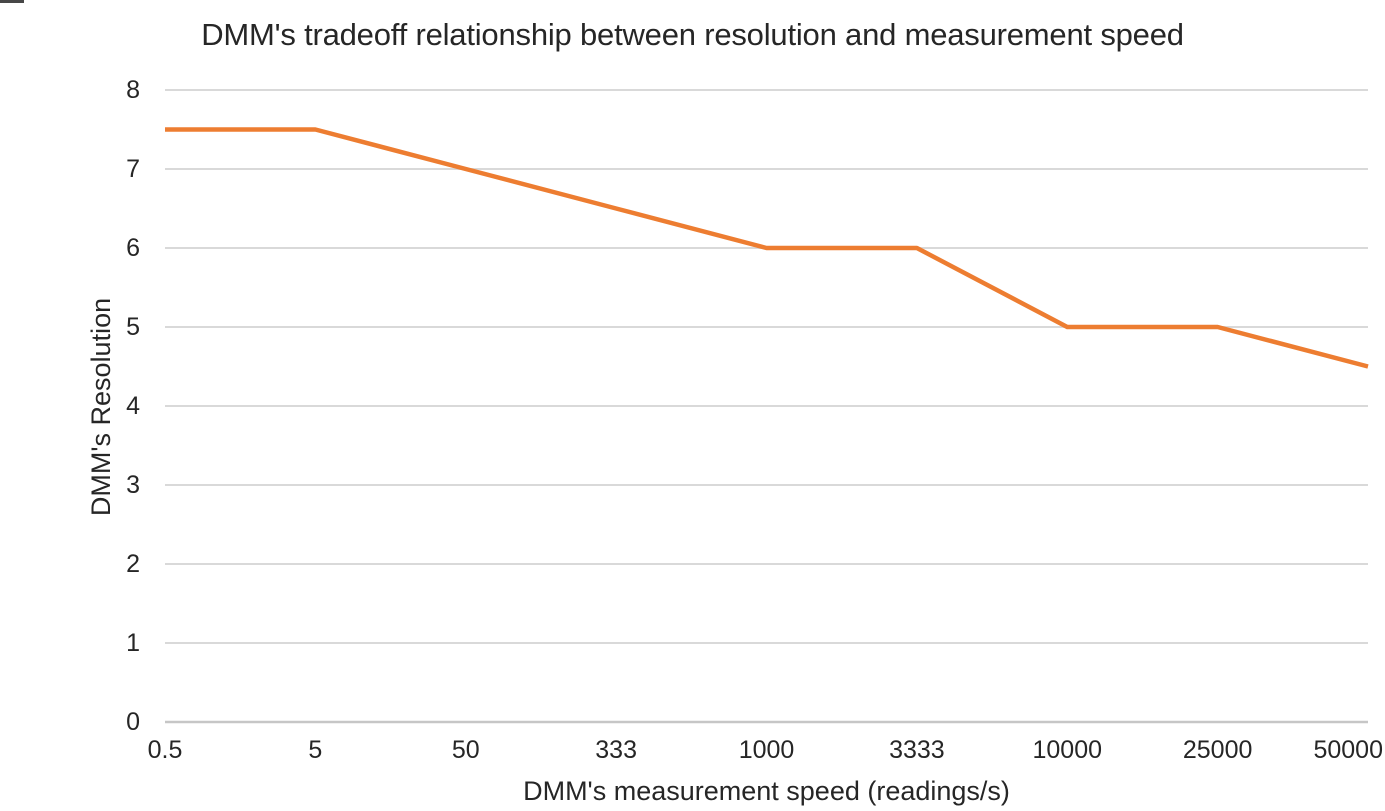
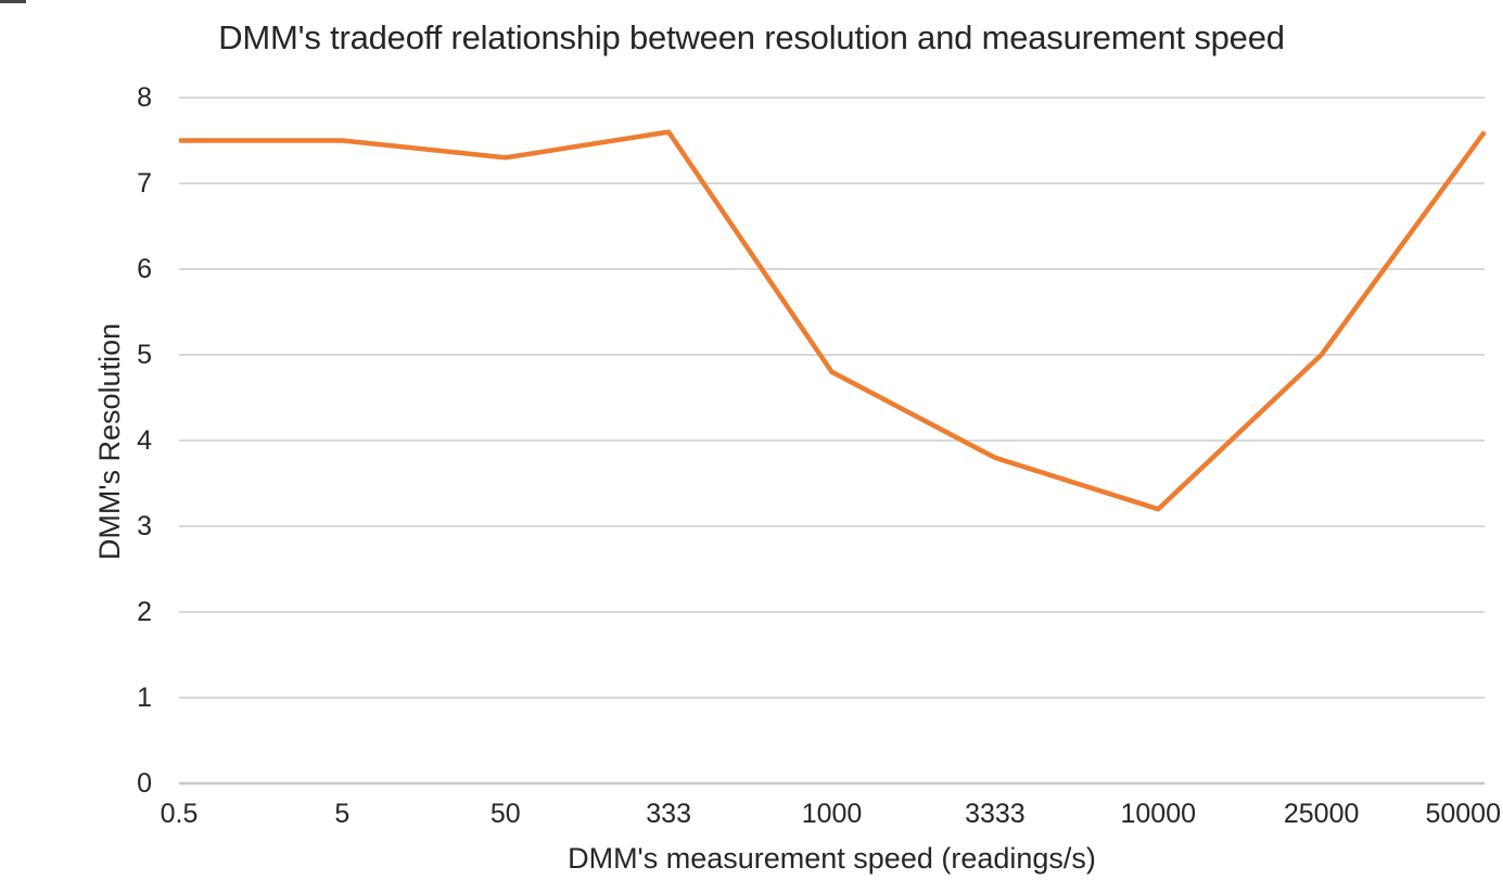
50: 7.0 -> 7.3
333: 6.5 -> 7.6
1000: 6.0 -> 4.8
3333: 6.0 -> 3.8
10000: 5.0 -> 3.2
50000: 4.5 -> 7.6
